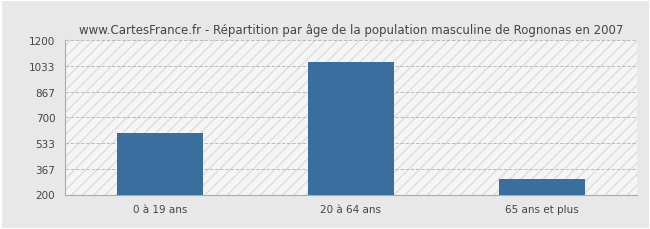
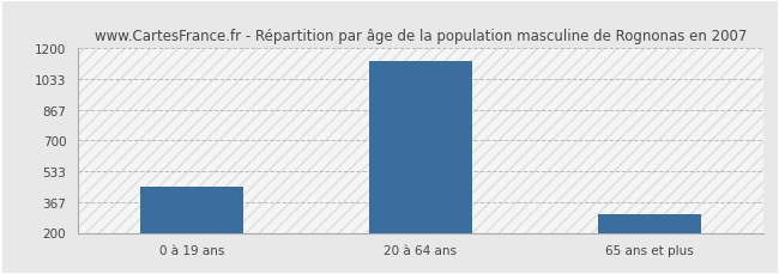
0 à 19 ans: 600 -> 450
20 à 64 ans: 1060 -> 1130
